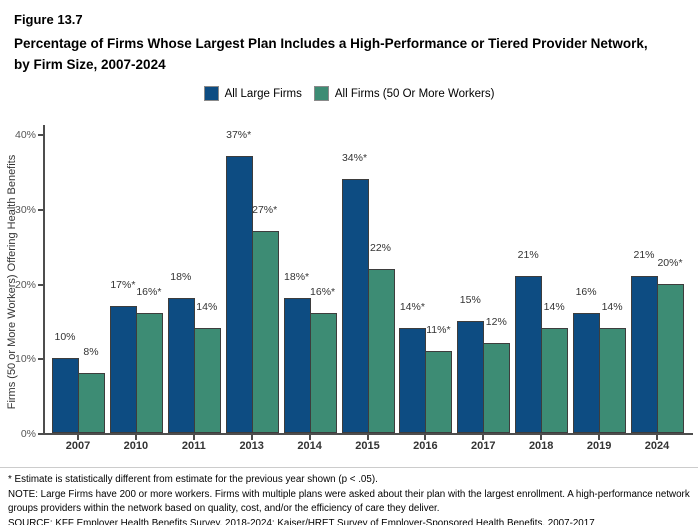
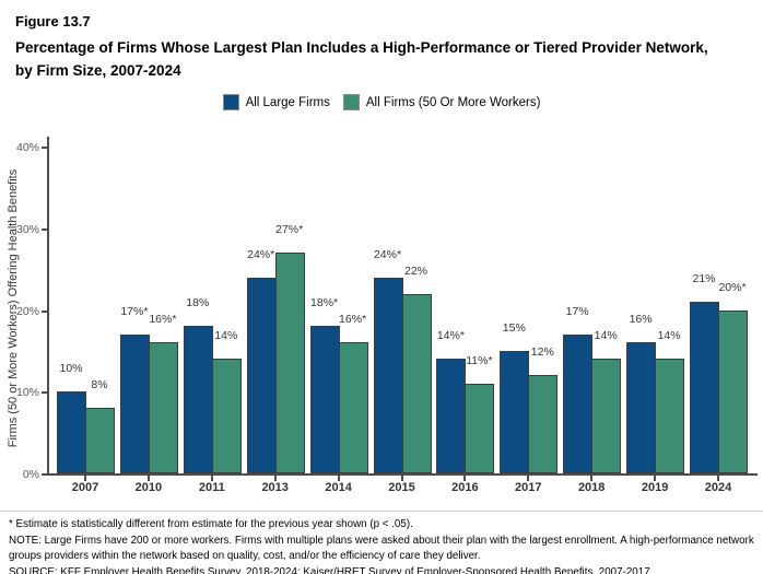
All Large Firms/2013: 37 -> 24
All Large Firms/2015: 34 -> 24
All Large Firms/2018: 21% -> 17%
